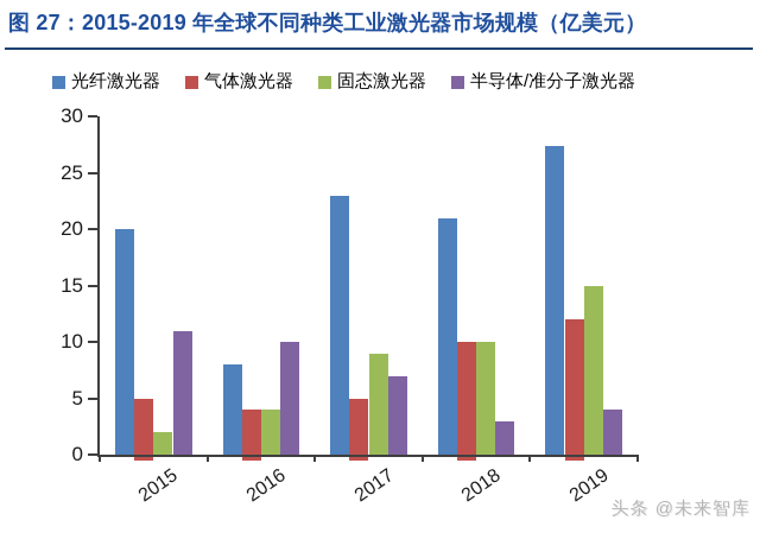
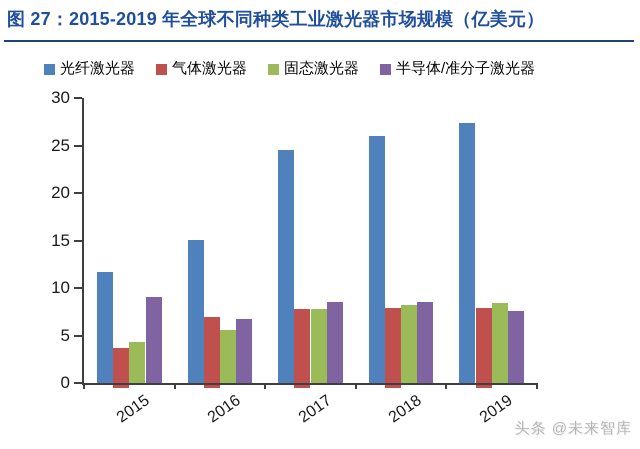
光纤激光器/2015: 20 -> 12
气体激光器/2015: 5 -> 4
固态激光器/2015: 2 -> 4
半导体/准分子激光器/2015: 11 -> 9
光纤激光器/2016: 8 -> 15
气体激光器/2016: 4 -> 7
固态激光器/2016: 4 -> 6
半导体/准分子激光器/2016: 10 -> 7
光纤激光器/2017: 23 -> 24
气体激光器/2017: 5 -> 8
固态激光器/2017: 9 -> 8
半导体/准分子激光器/2017: 7 -> 8
光纤激光器/2018: 21 -> 26
气体激光器/2018: 10 -> 8
固态激光器/2018: 10 -> 8
半导体/准分子激光器/2018: 3 -> 8
气体激光器/2019: 12 -> 8
固态激光器/2019: 15 -> 8
半导体/准分子激光器/2019: 4 -> 8
